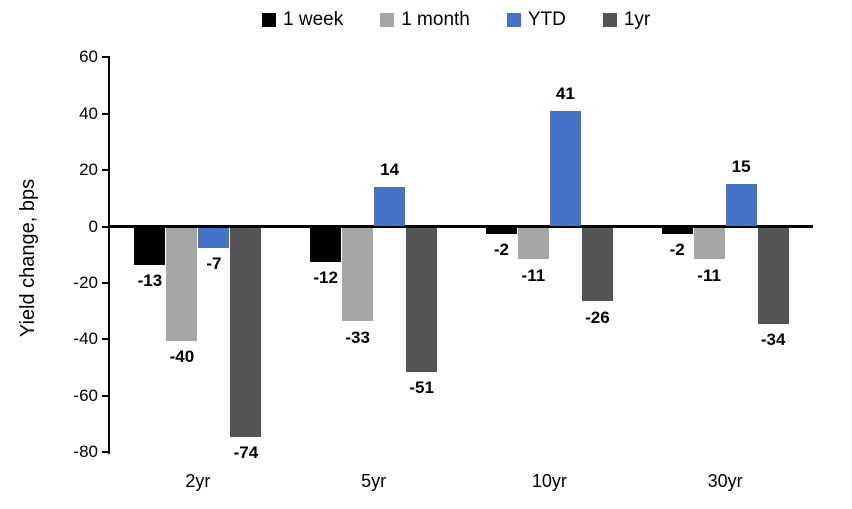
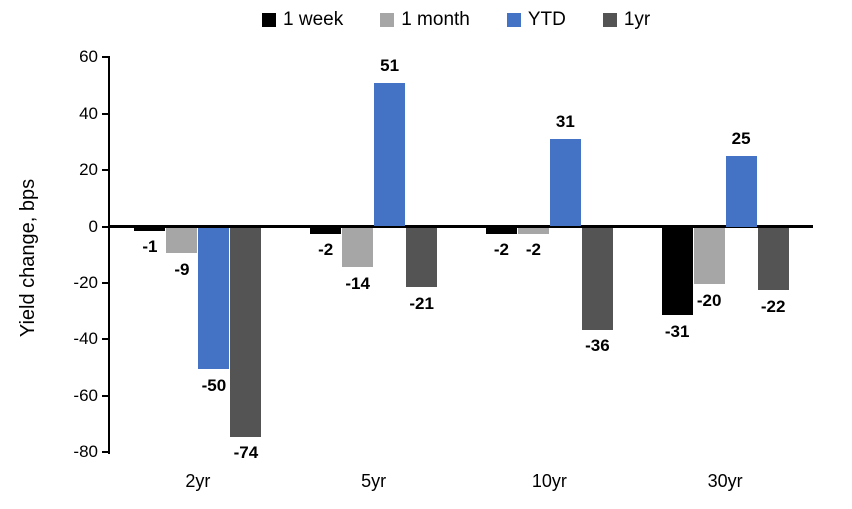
1 week/2yr: -13 -> -1
1 month/2yr: -40 -> -9
YTD/2yr: -7 -> -50
1 week/5yr: -12 -> -2
1 month/5yr: -33 -> -14
YTD/5yr: 14 -> 51
1yr/5yr: -51 -> -21
1 month/10yr: -11 -> -2
YTD/10yr: 41 -> 31
1yr/10yr: -26 -> -36
1 week/30yr: -2 -> -31
1 month/30yr: -11 -> -20
YTD/30yr: 15 -> 25
1yr/30yr: -34 -> -22
